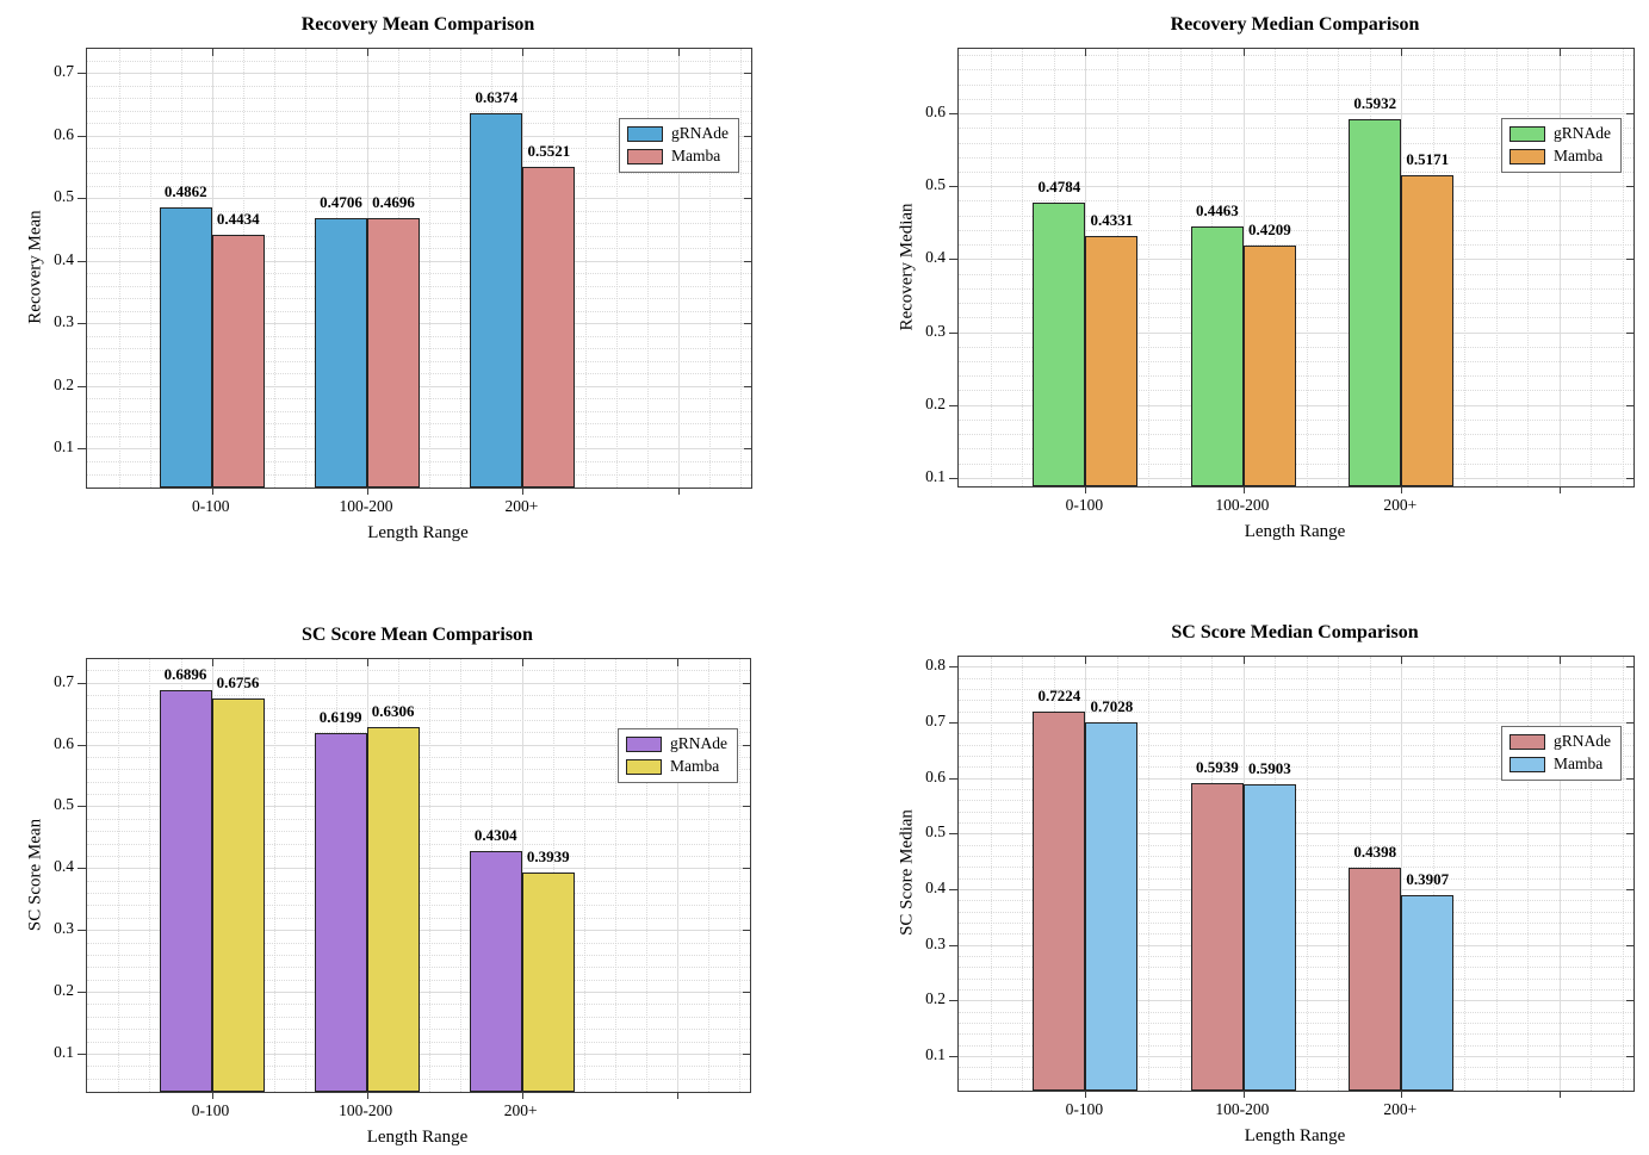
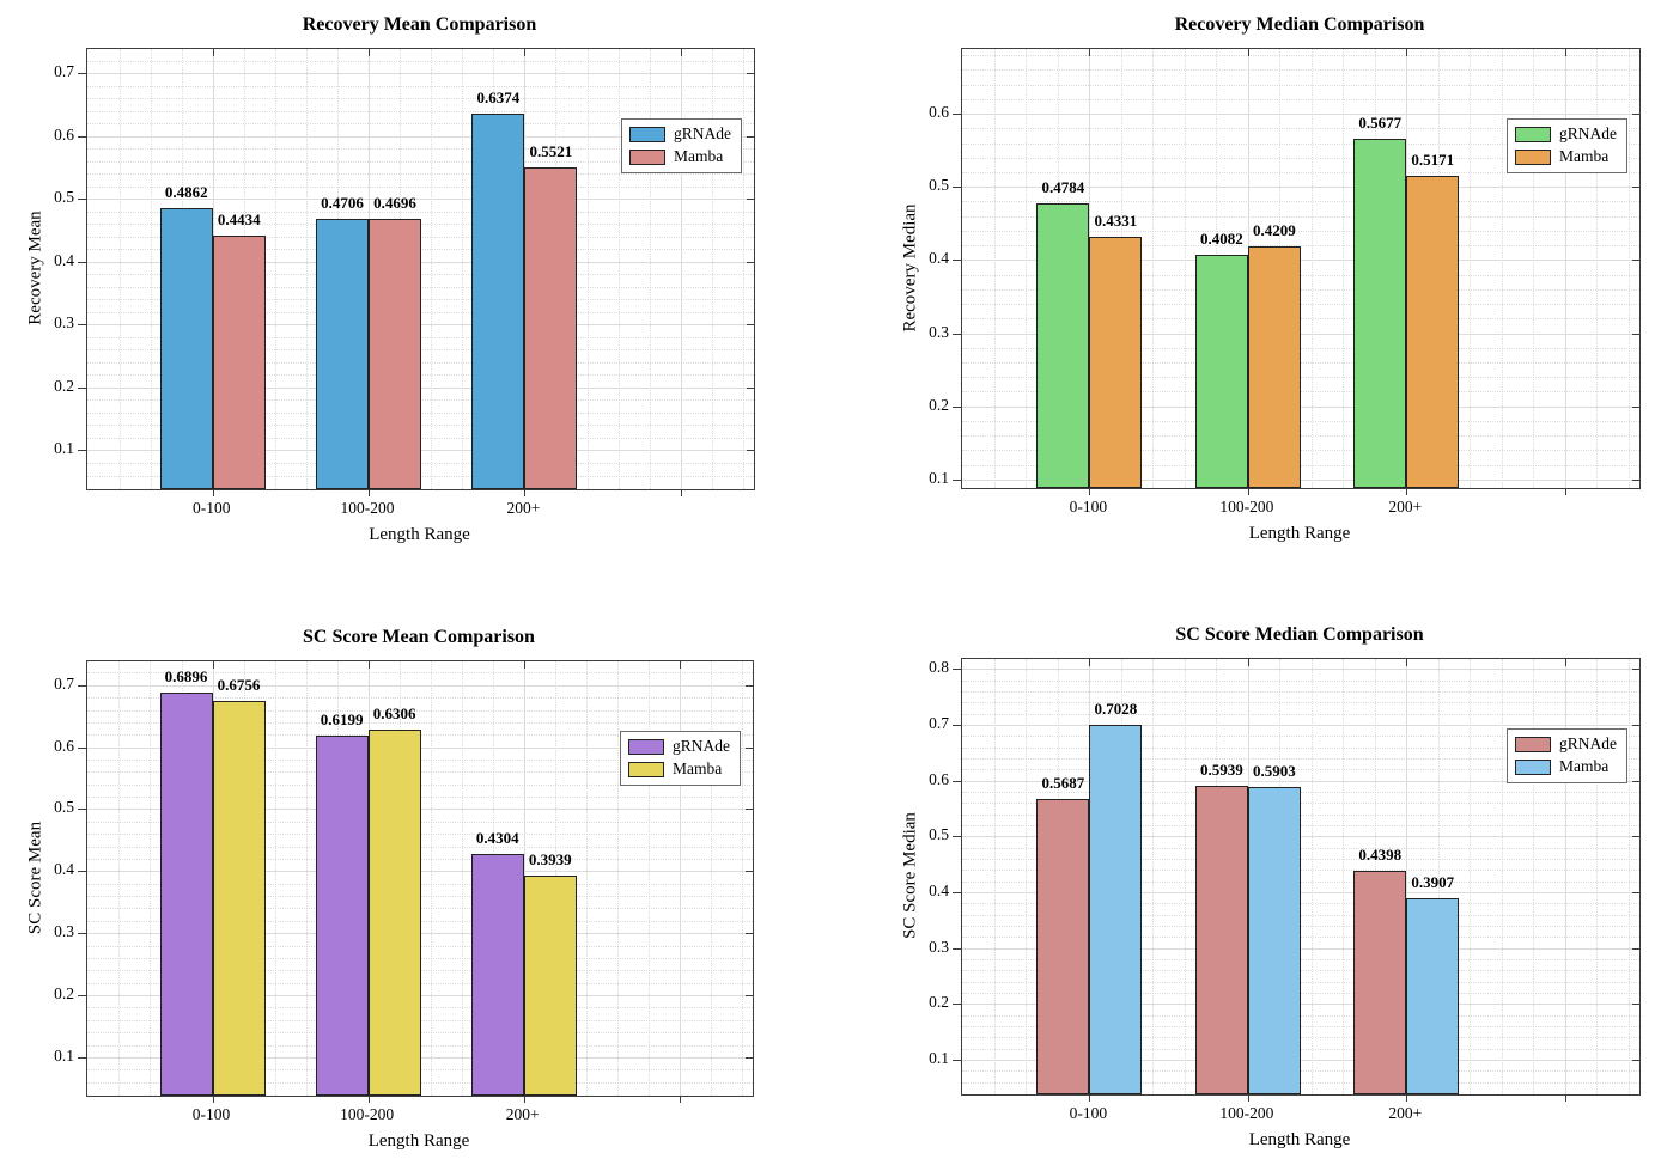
Recovery Median Comparison/gRNAde/100-200: 0.4463 -> 0.4082
Recovery Median Comparison/gRNAde/200+: 0.5932 -> 0.5677
SC Score Median Comparison/gRNAde/0-100: 0.7224 -> 0.5687
